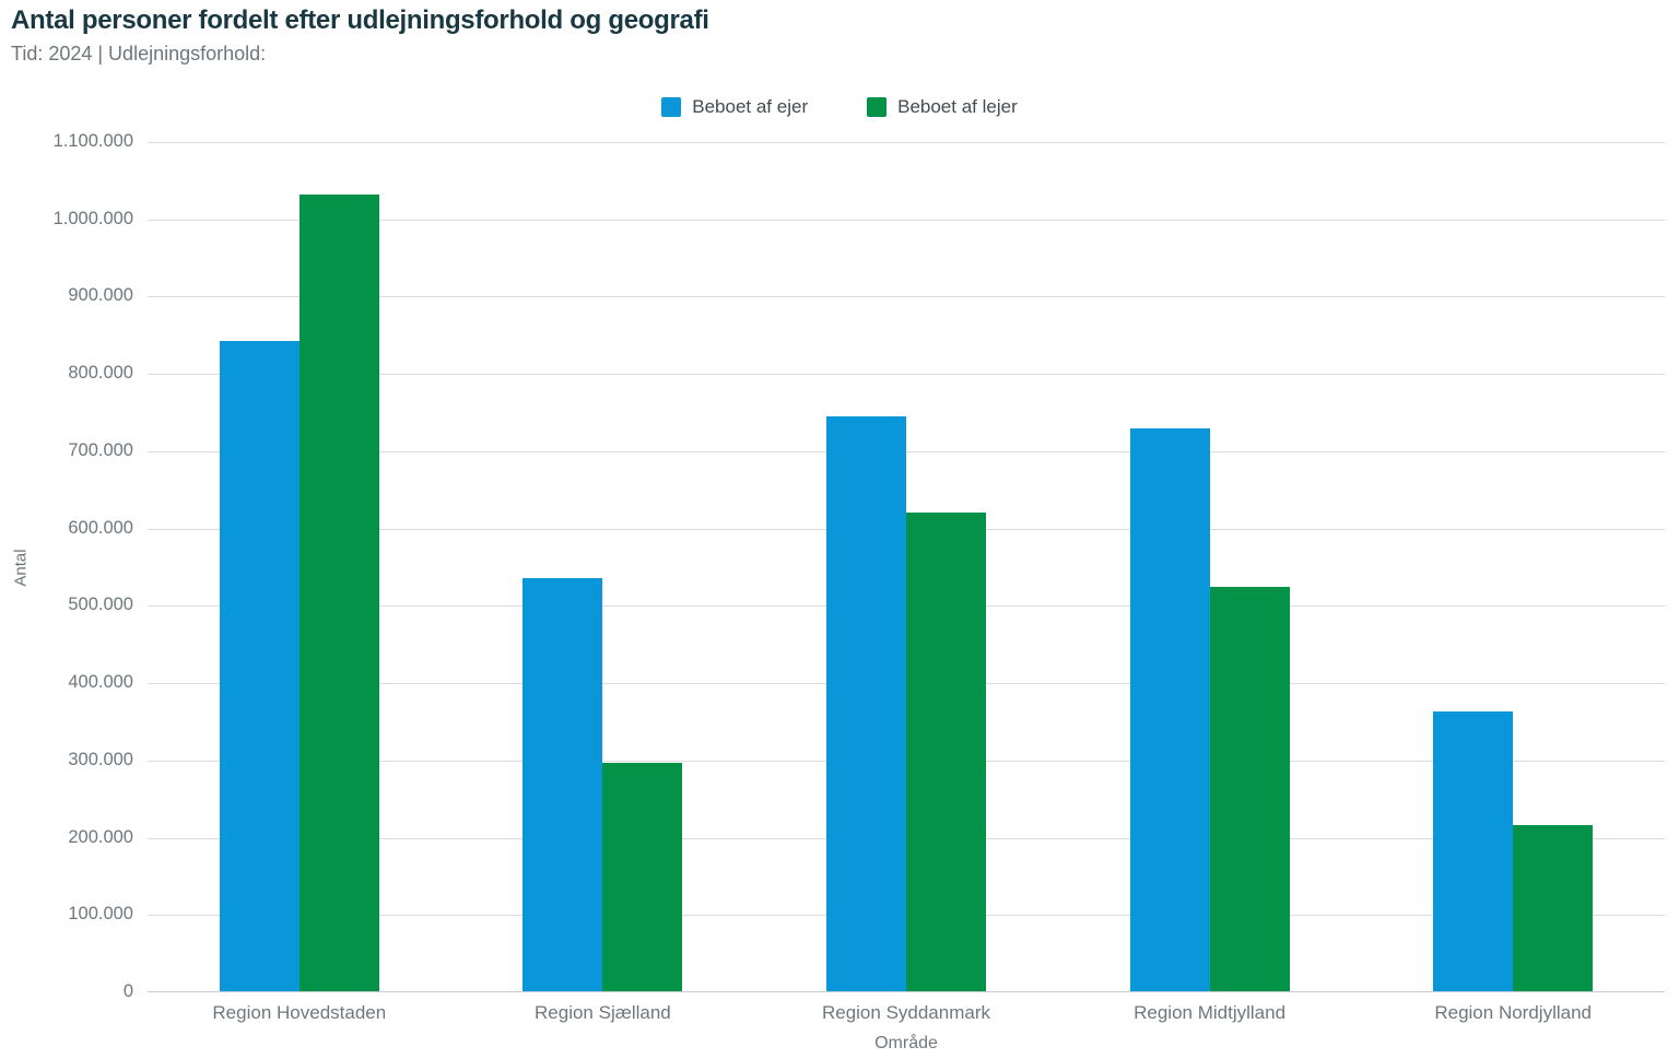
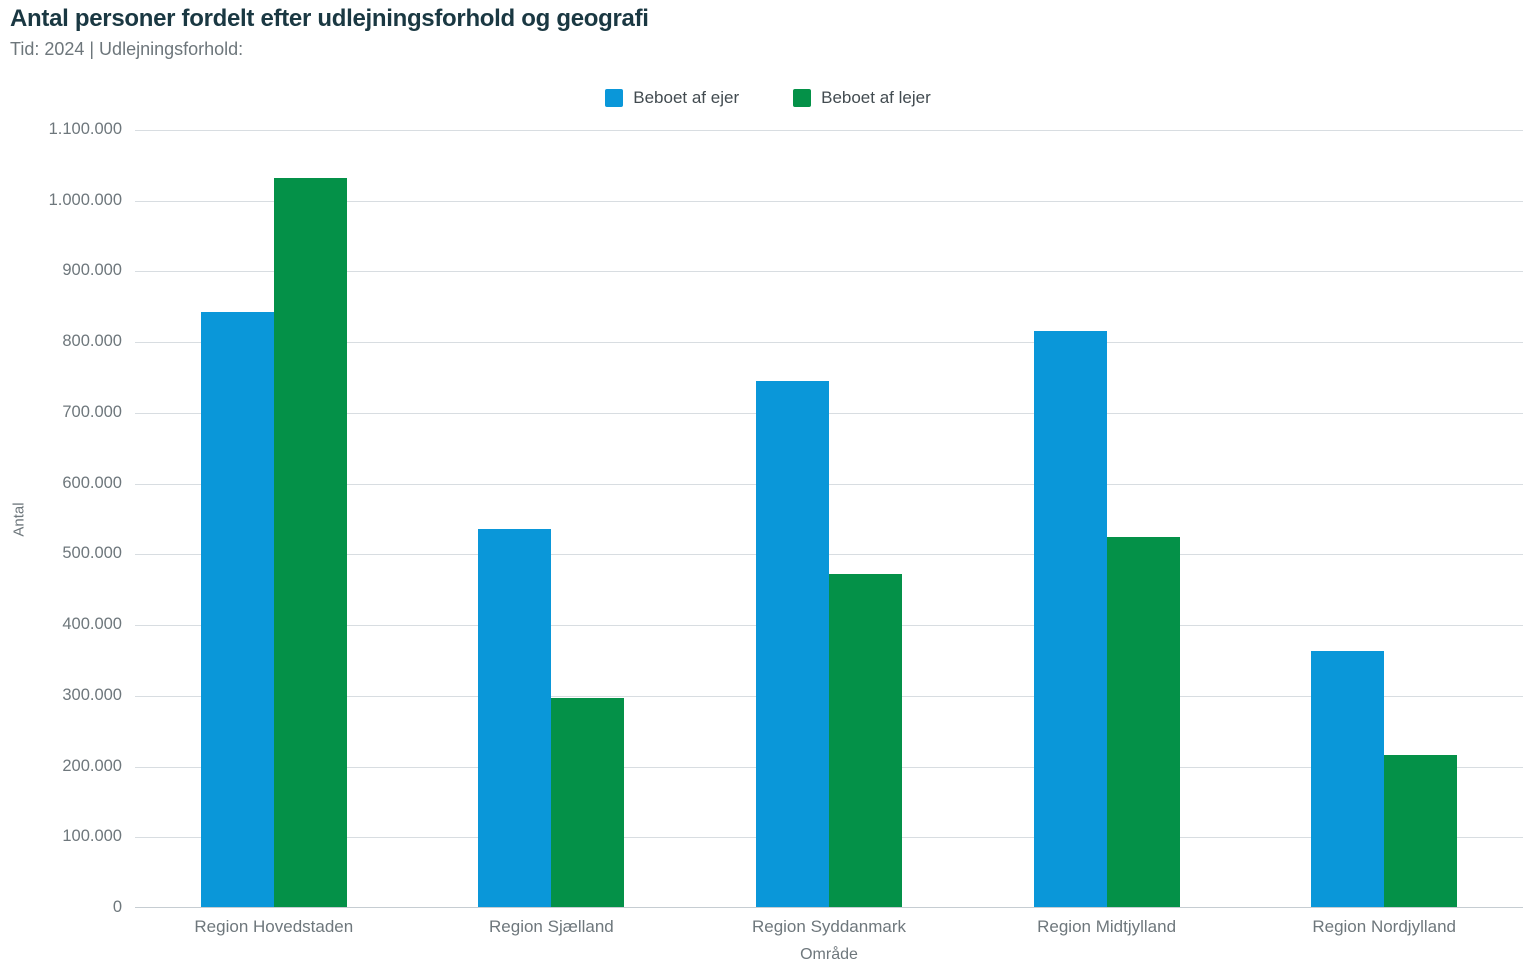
Beboet af lejer/Region Syddanmark: 620000 -> 470000
Beboet af ejer/Region Midtjylland: 730000 -> 820000
